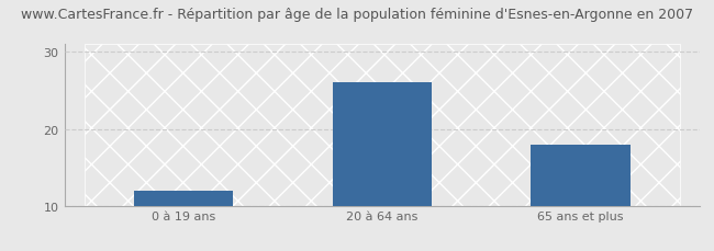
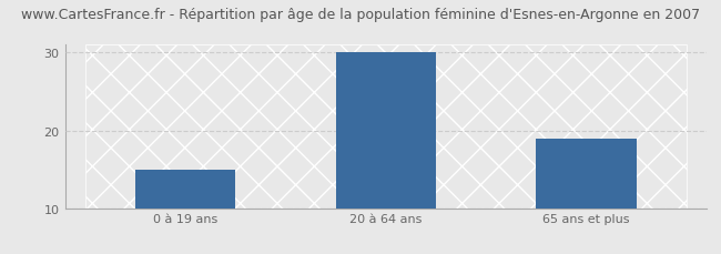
0 à 19 ans: 12 -> 15
20 à 64 ans: 26 -> 30
65 ans et plus: 18 -> 19
